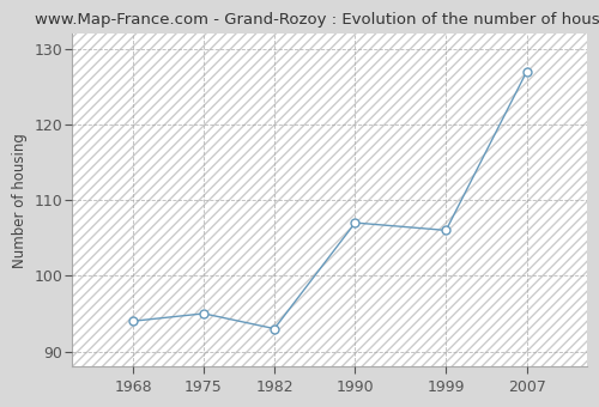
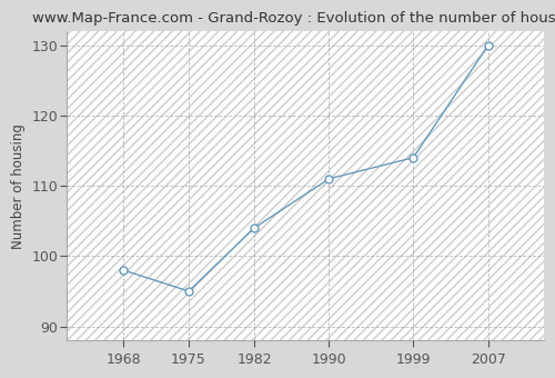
1968: 94 -> 98
1982: 93 -> 104
1990: 107 -> 111
1999: 106 -> 114
2007: 127 -> 130
